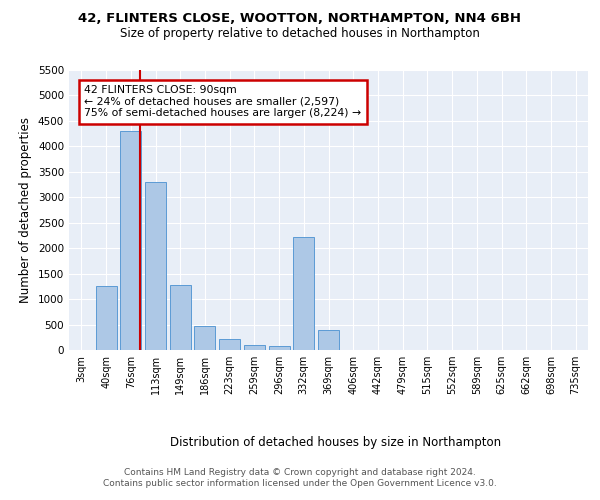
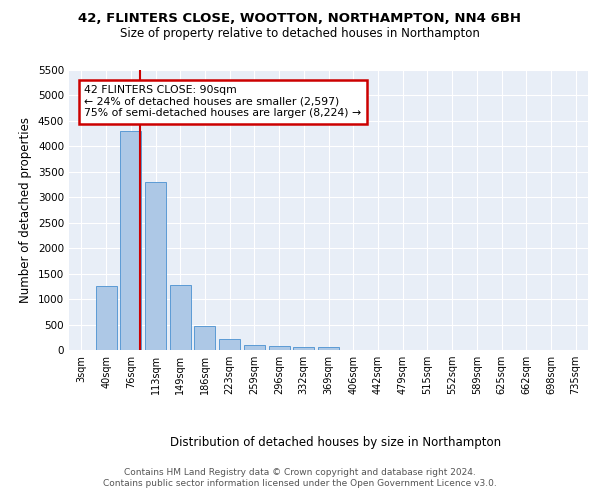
332sqm: 2220 -> 50
369sqm: 400 -> 50
